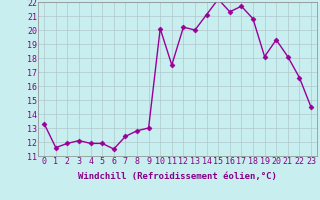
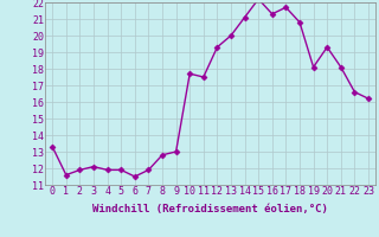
7: 12.4 -> 11.9
10: 20.1 -> 17.7
12: 20.2 -> 19.3
23: 14.5 -> 16.2
